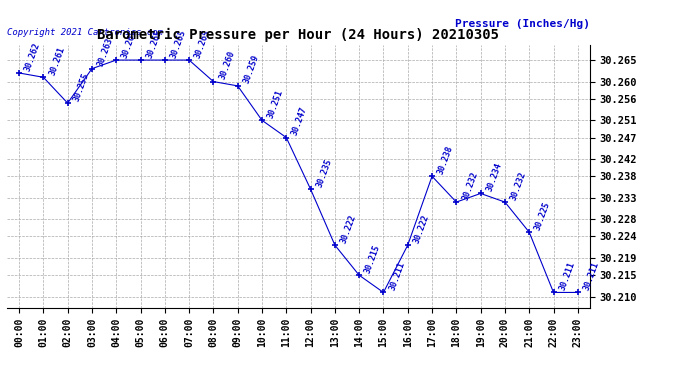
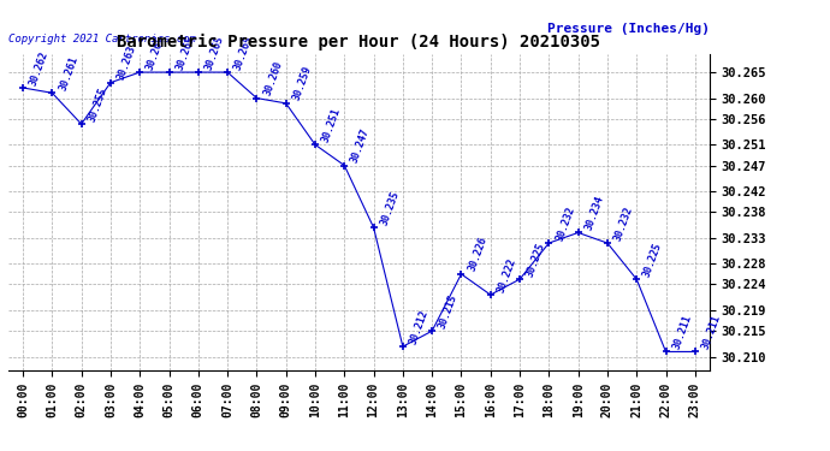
13:00: 30.222 -> 30.212
15:00: 30.211 -> 30.226
17:00: 30.238 -> 30.225
